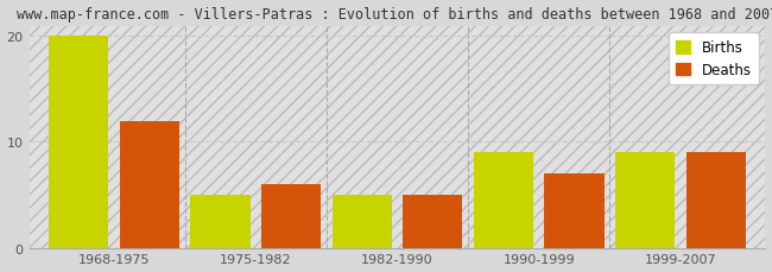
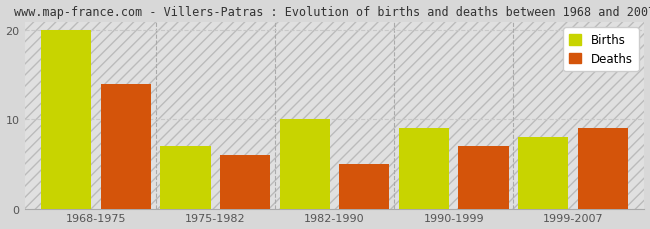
Deaths/1968-1975: 12 -> 14
Births/1975-1982: 5 -> 7
Births/1982-1990: 5 -> 10
Births/1999-2007: 9 -> 8
